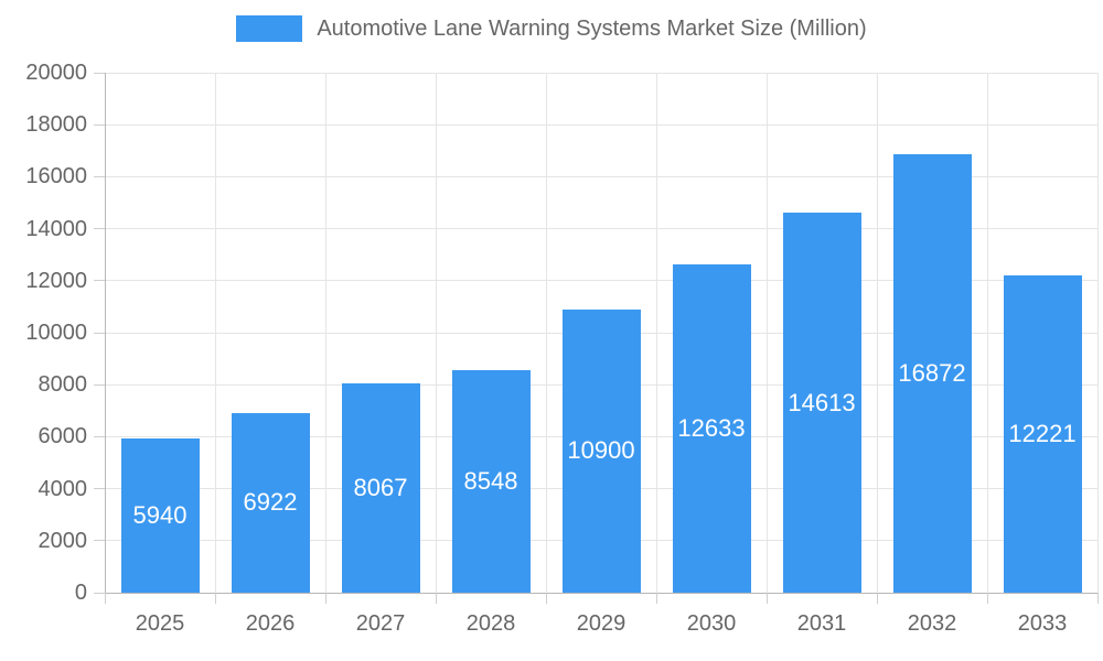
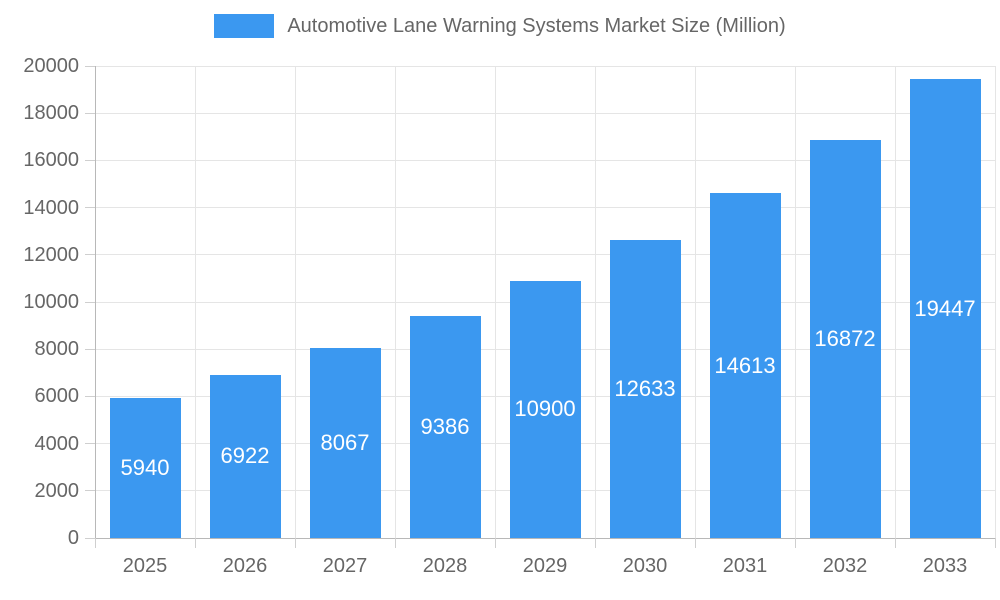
2028: 8548 -> 9386
2033: 12221 -> 19447
